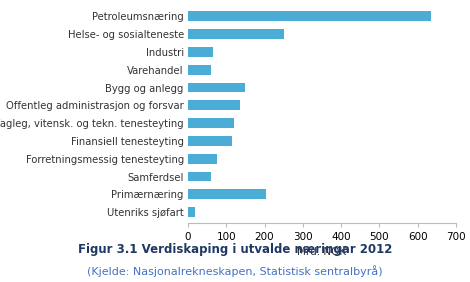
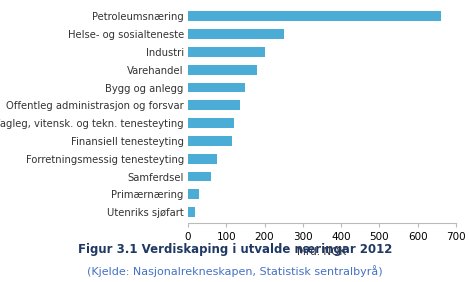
Petroleumsnæring: 635 -> 660
Industri: 65 -> 200
Varehandel: 60 -> 180
Primærnæring: 205 -> 30
